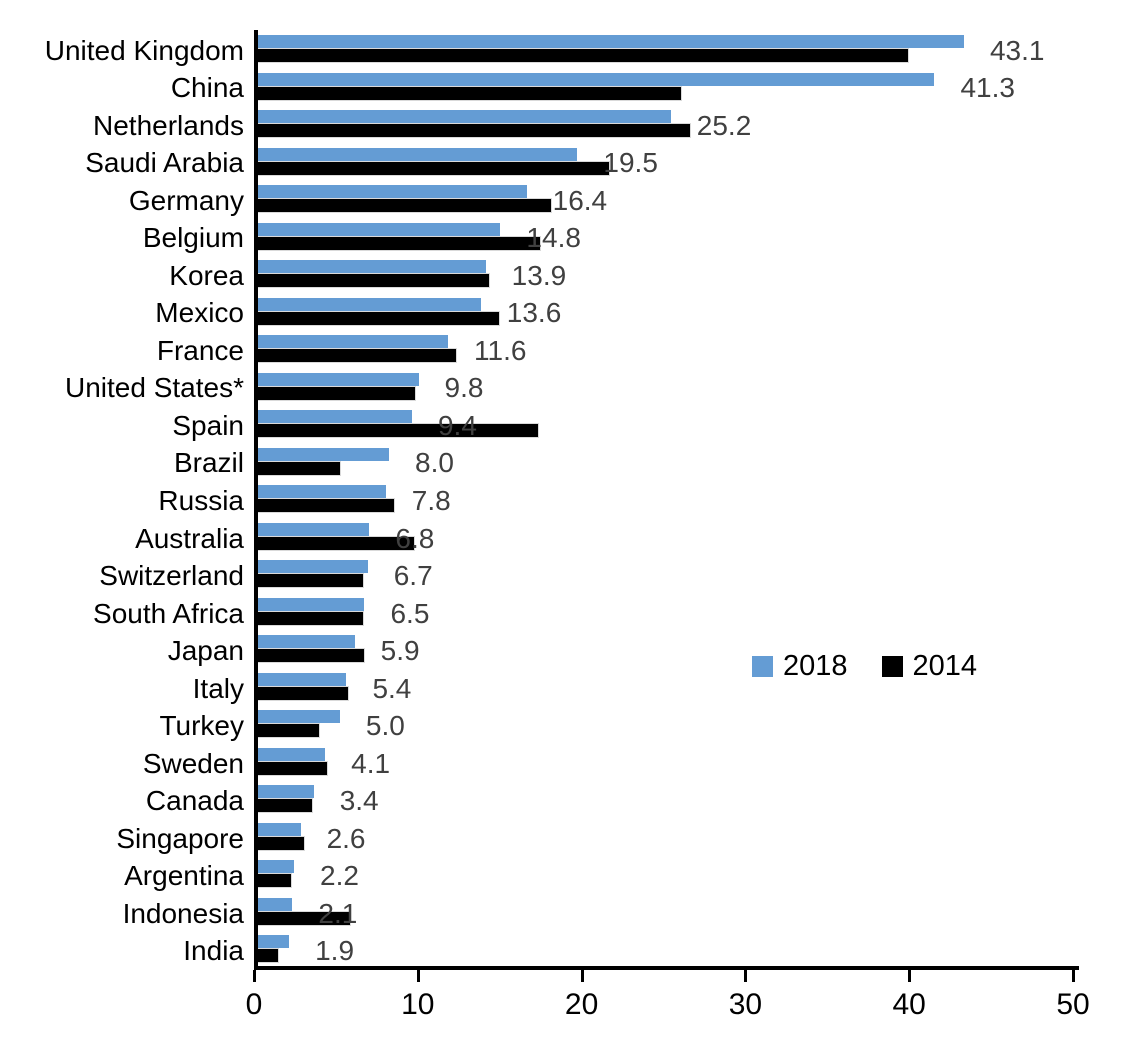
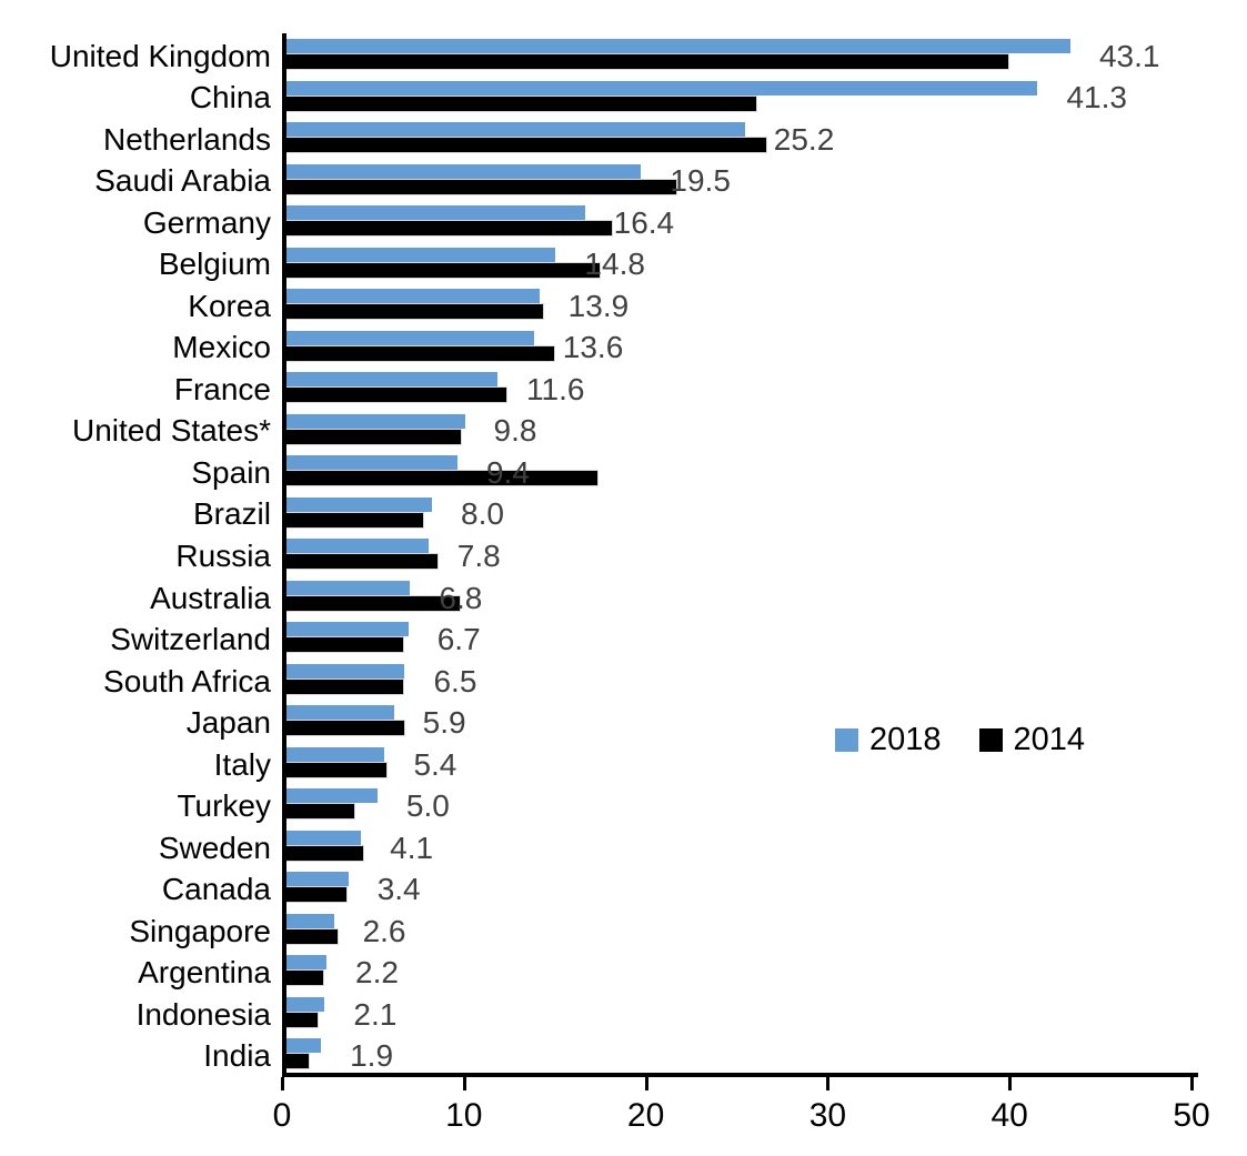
2014/Brazil: 5.0 -> 7.5
2014/Indonesia: 5.6 -> 1.7
